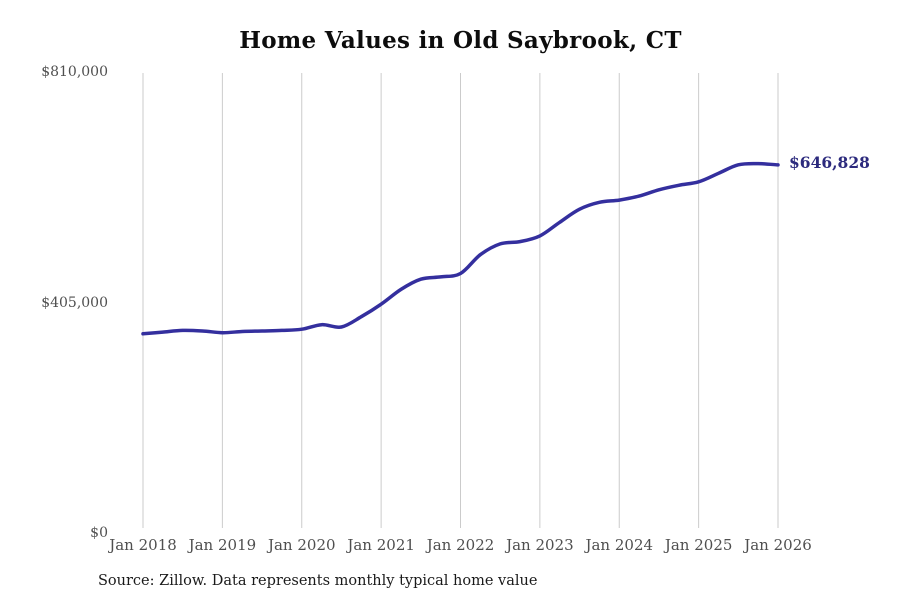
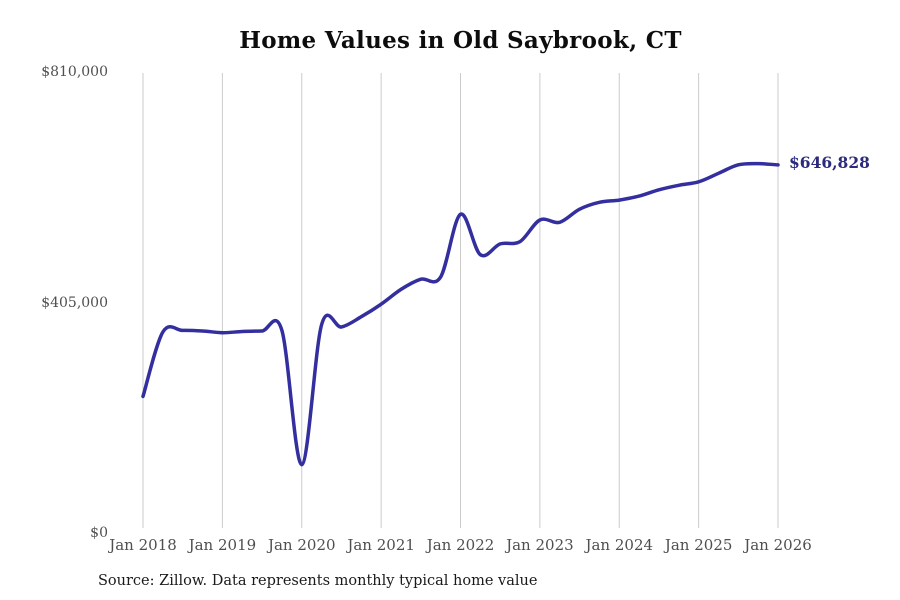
Jan 2018: $350000 -> $240000
Jan 2020: $360000 -> $120000
Jan 2022: $460000 -> $560000
Jan 2023: $520000 -> $550000
